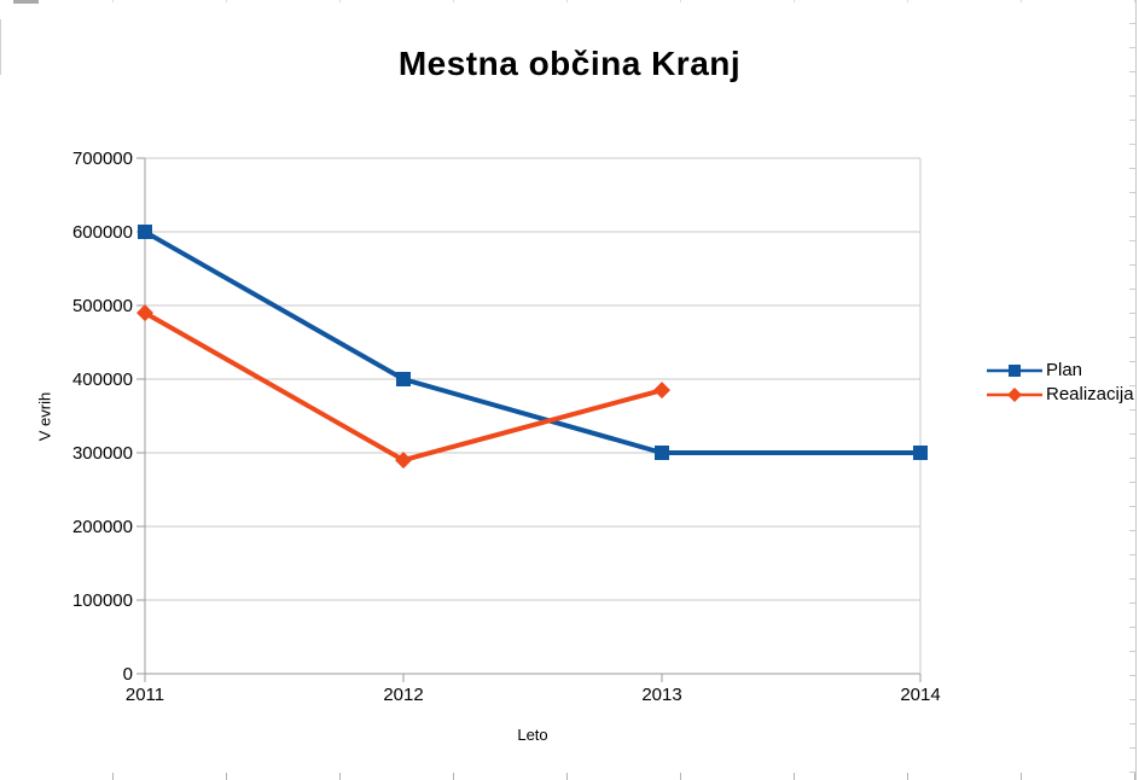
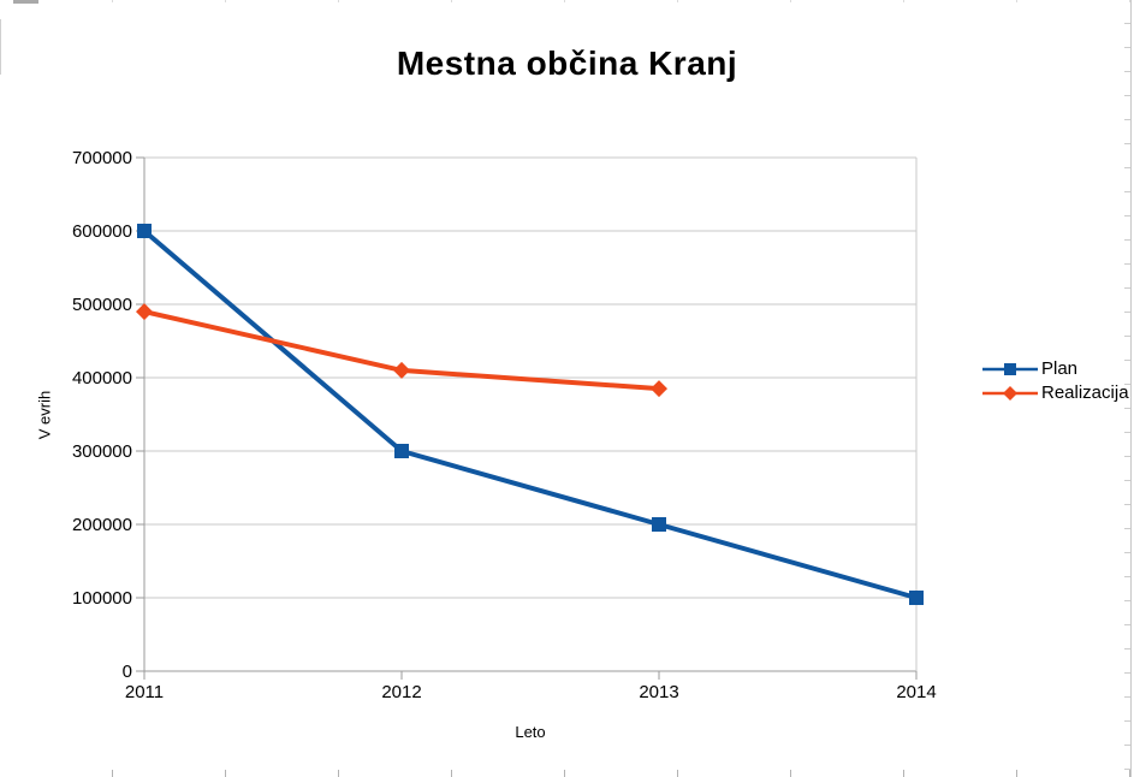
Plan/2012: 400000 -> 300000
Realizacija/2012: 290000 -> 410000
Plan/2013: 300000 -> 200000
Plan/2014: 300000 -> 100000
